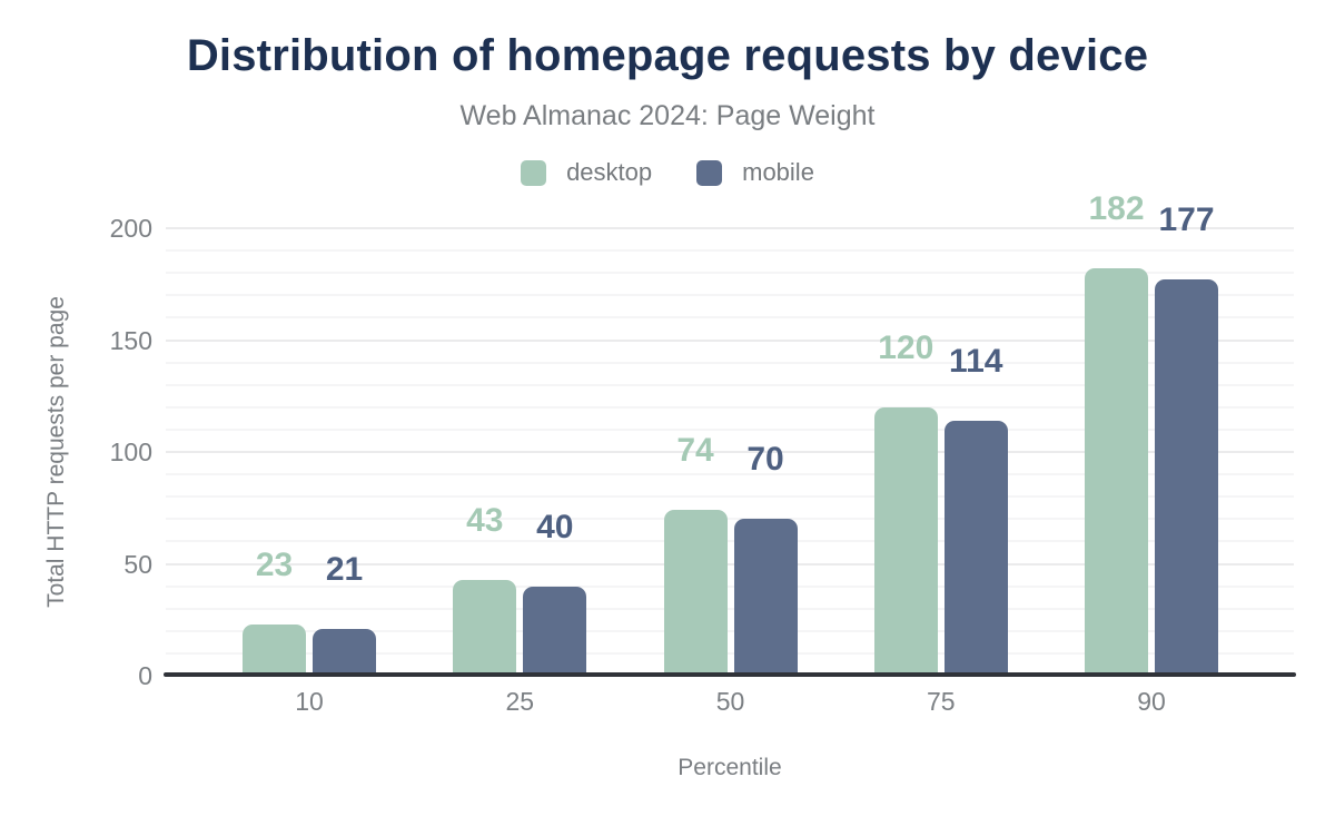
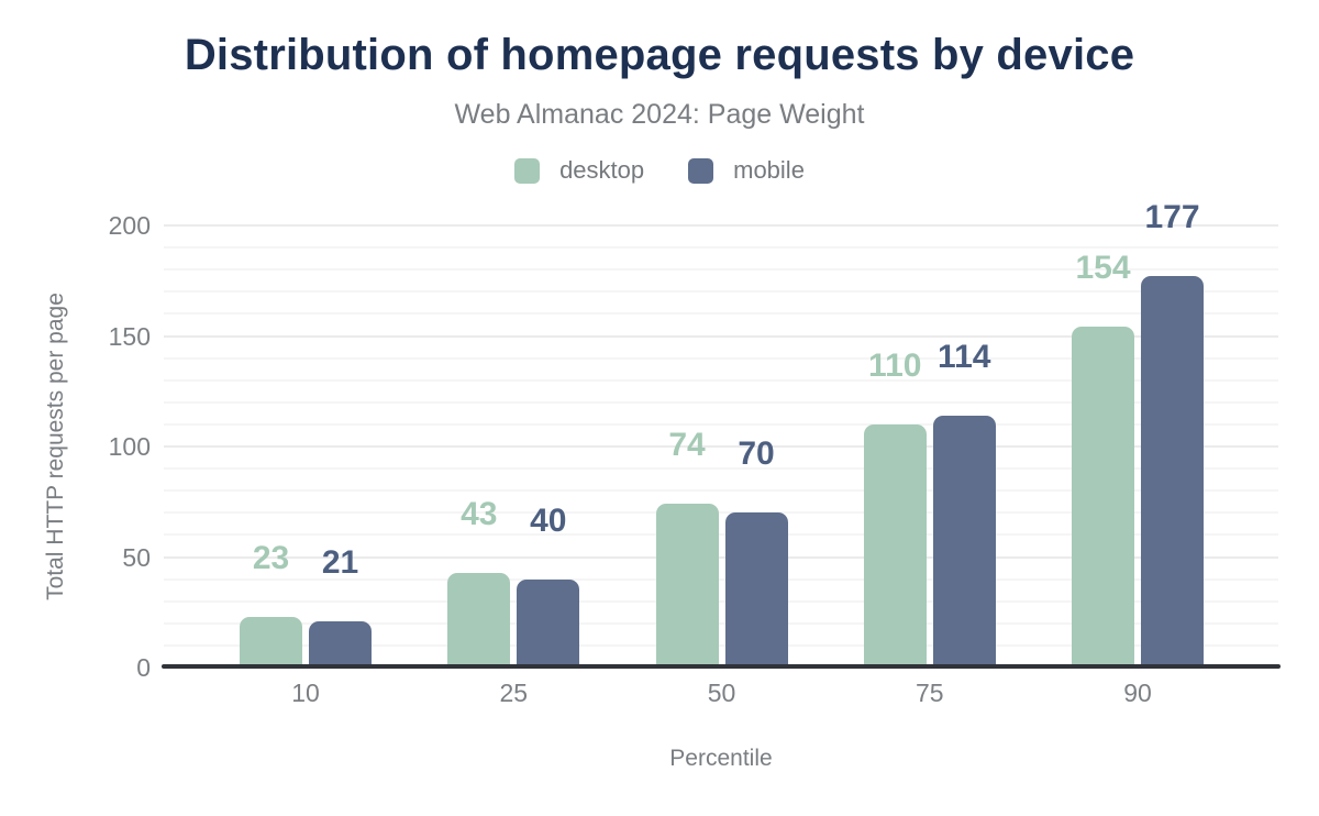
desktop/75: 120 -> 110
desktop/90: 182 -> 154
